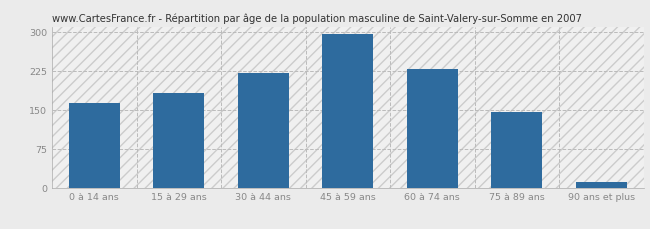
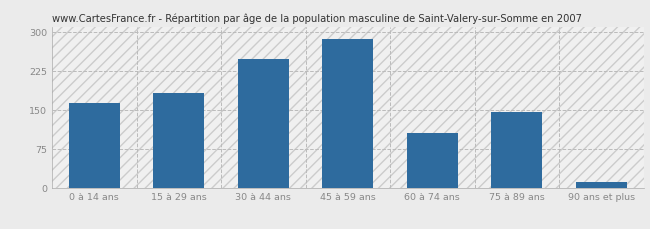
30 à 44 ans: 220 -> 248
45 à 59 ans: 296 -> 286
60 à 74 ans: 228 -> 106
